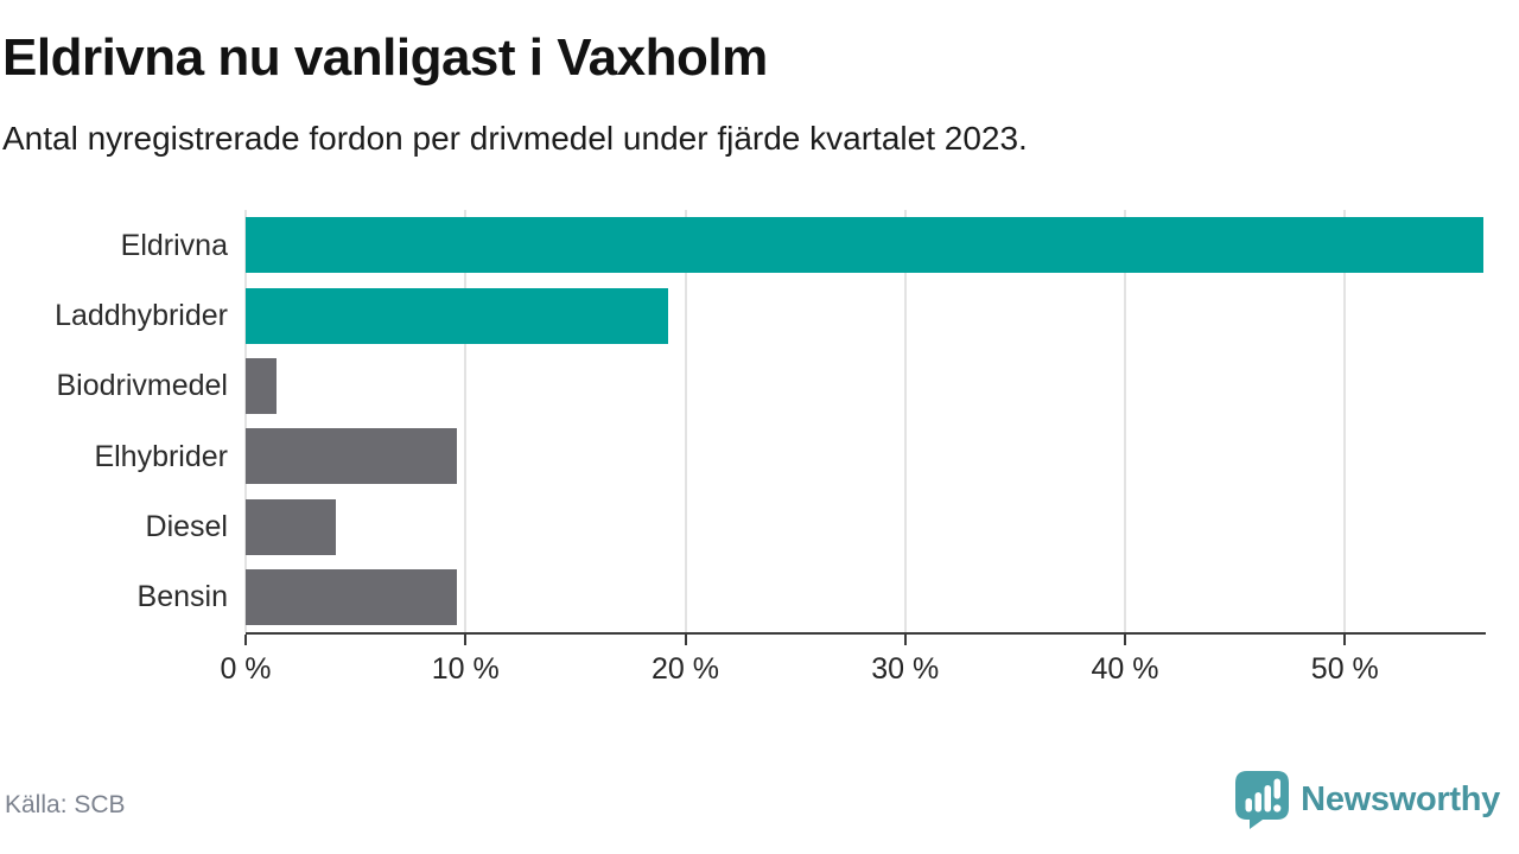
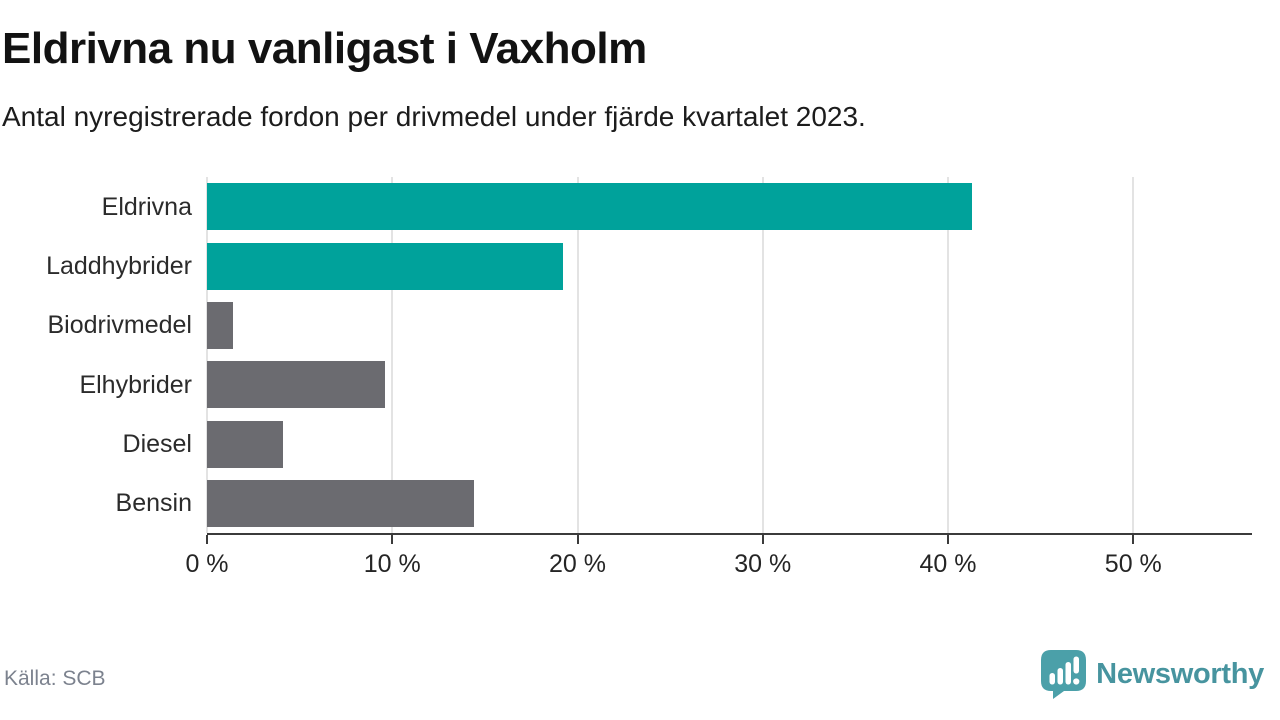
Eldrivna: 56.3% -> 41.3%
Bensin: 9.6% -> 14.4%
